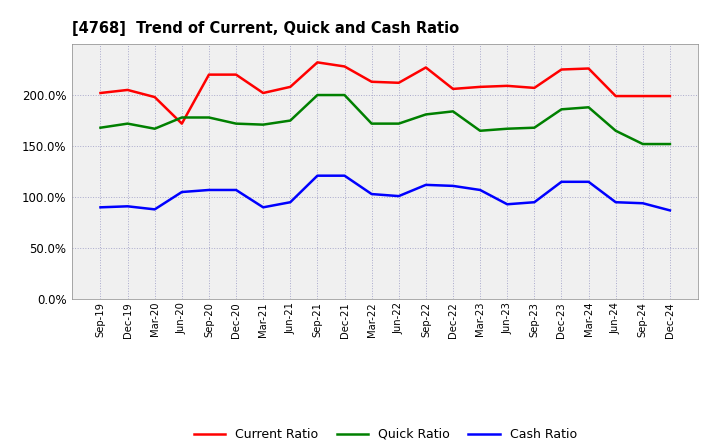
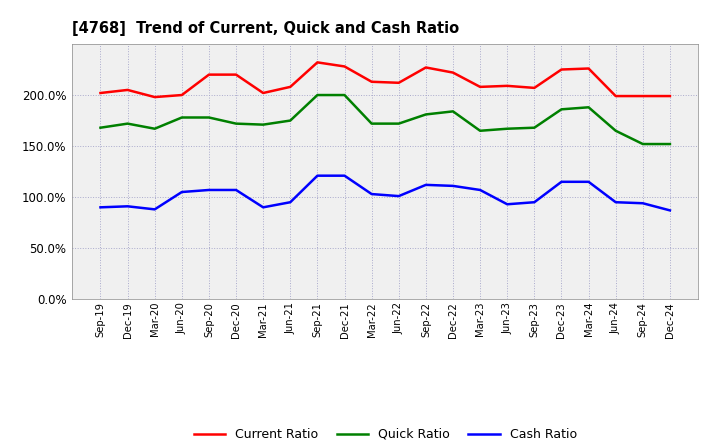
Current Ratio/Jun-20: 172% -> 200%
Current Ratio/Dec-22: 206% -> 222%
